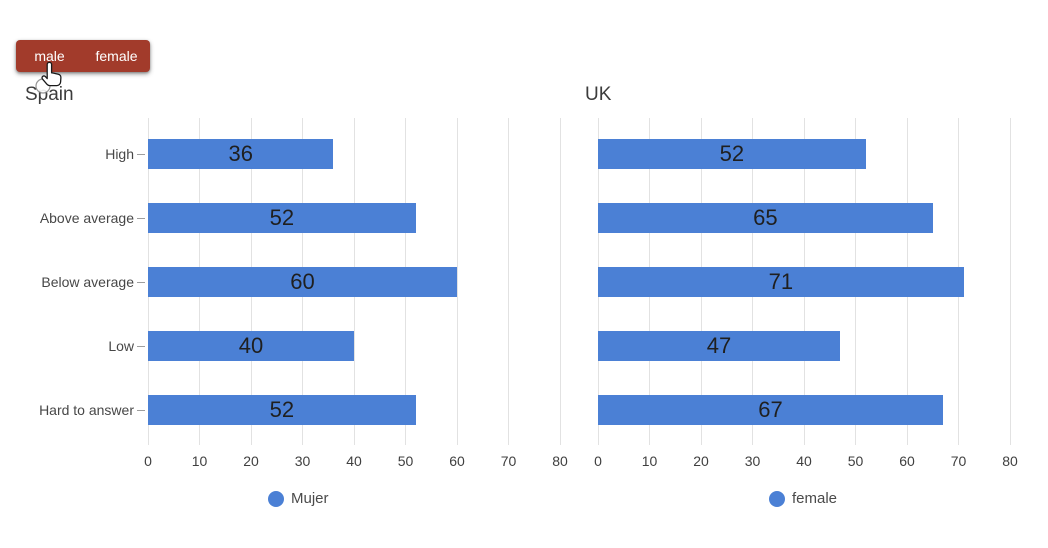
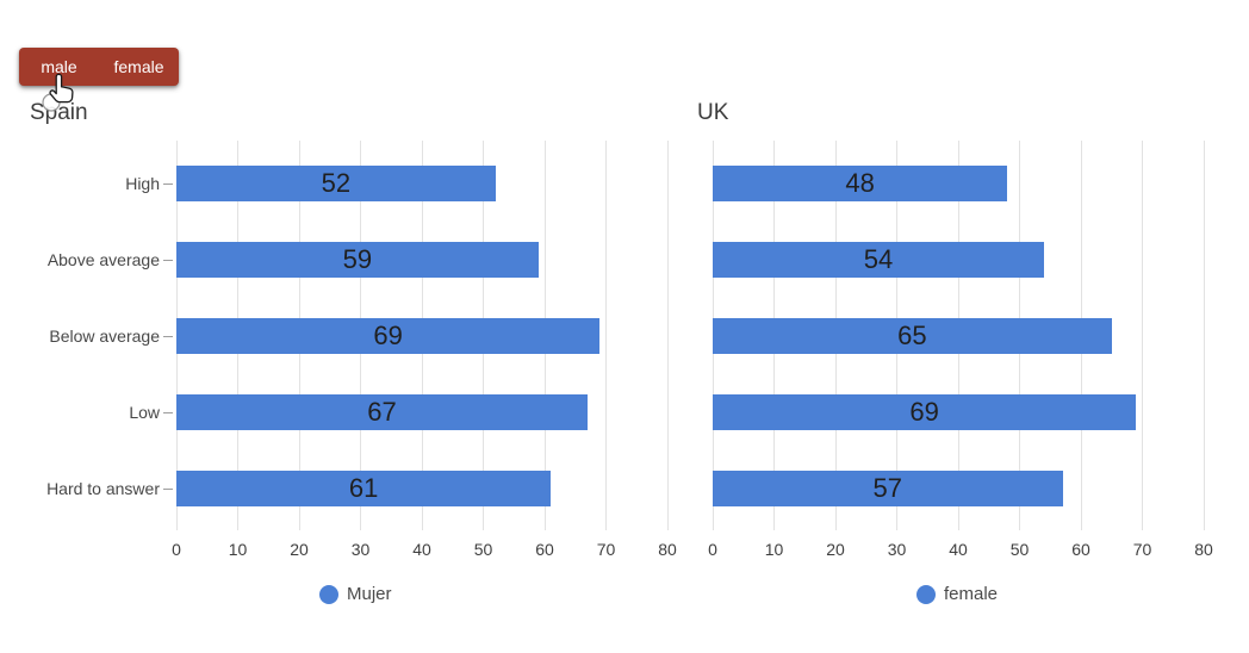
Spain/High: 36 -> 52
Spain/Above average: 52 -> 59
Spain/Below average: 60 -> 69
Spain/Low: 40 -> 67
Spain/Hard to answer: 52 -> 61
UK/High: 52 -> 48
UK/Above average: 65 -> 54
UK/Below average: 71 -> 65
UK/Low: 47 -> 69
UK/Hard to answer: 67 -> 57
